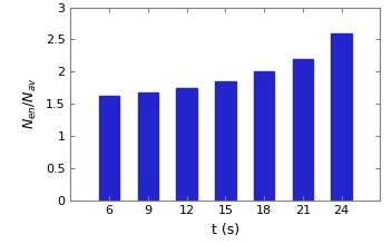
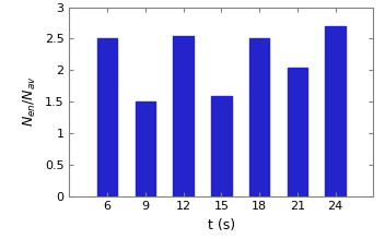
6: 1.63 -> 2.50
9: 1.68 -> 1.50
12: 1.75 -> 2.54
15: 1.85 -> 1.58
18: 2.00 -> 2.50
21: 2.19 -> 2.04
24: 2.60 -> 2.70
